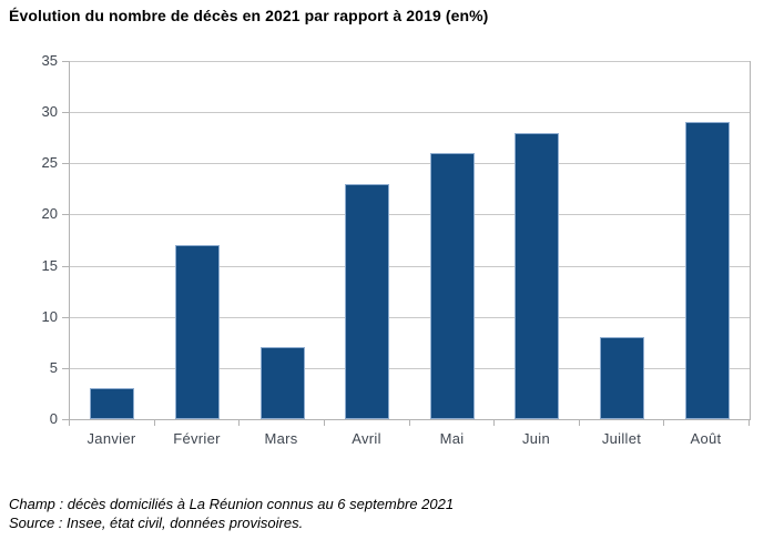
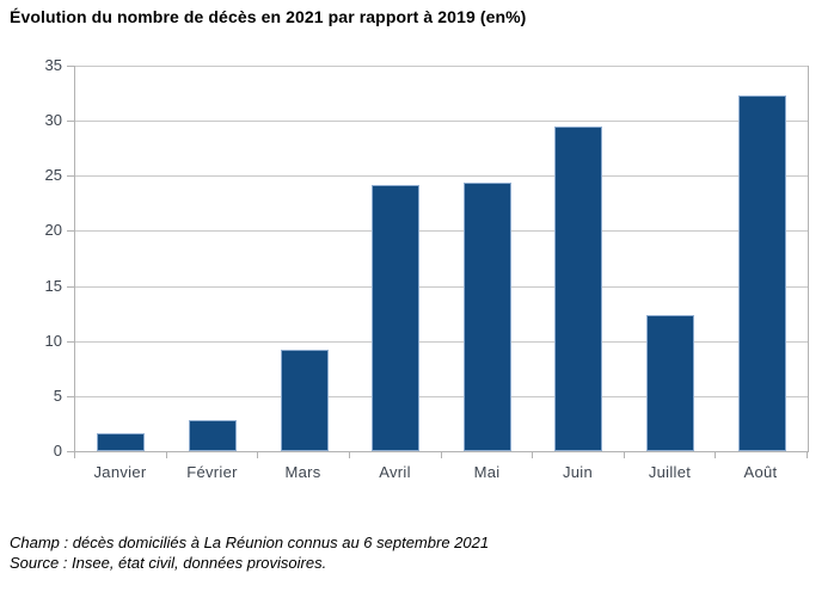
Janvier: 3 -> 2
Février: 17 -> 3
Mars: 7 -> 9
Avril: 23 -> 24
Mai: 26 -> 24
Juin: 28 -> 30
Juillet: 8 -> 12
Août: 29 -> 32
